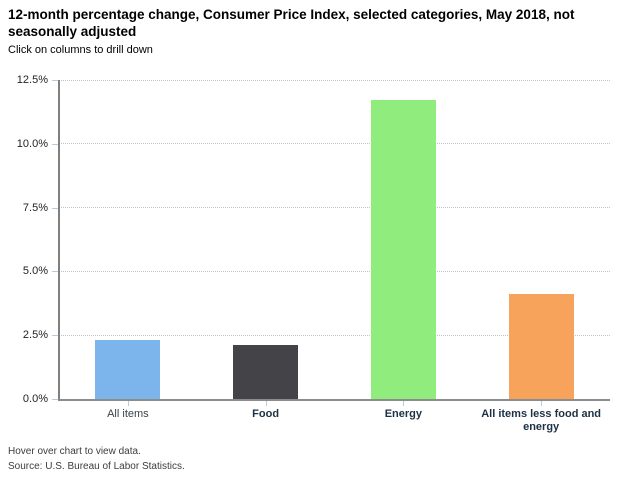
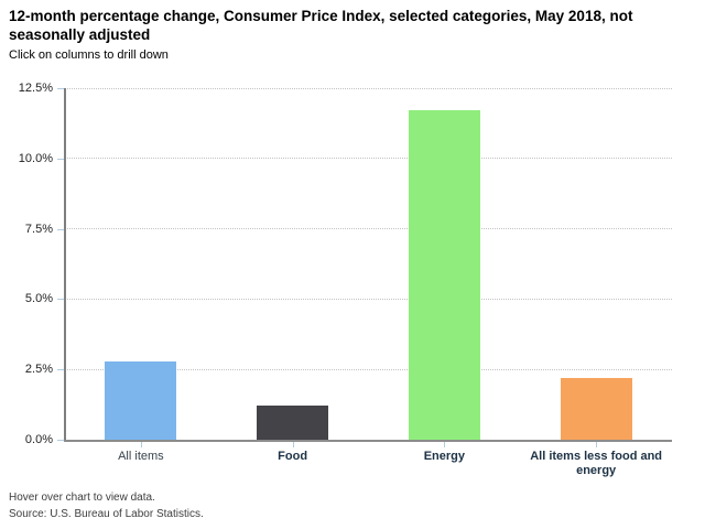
All items: 2.3% -> 2.8%
Food: 2.1% -> 1.2%
All items less food and energy: 4.1% -> 2.2%
